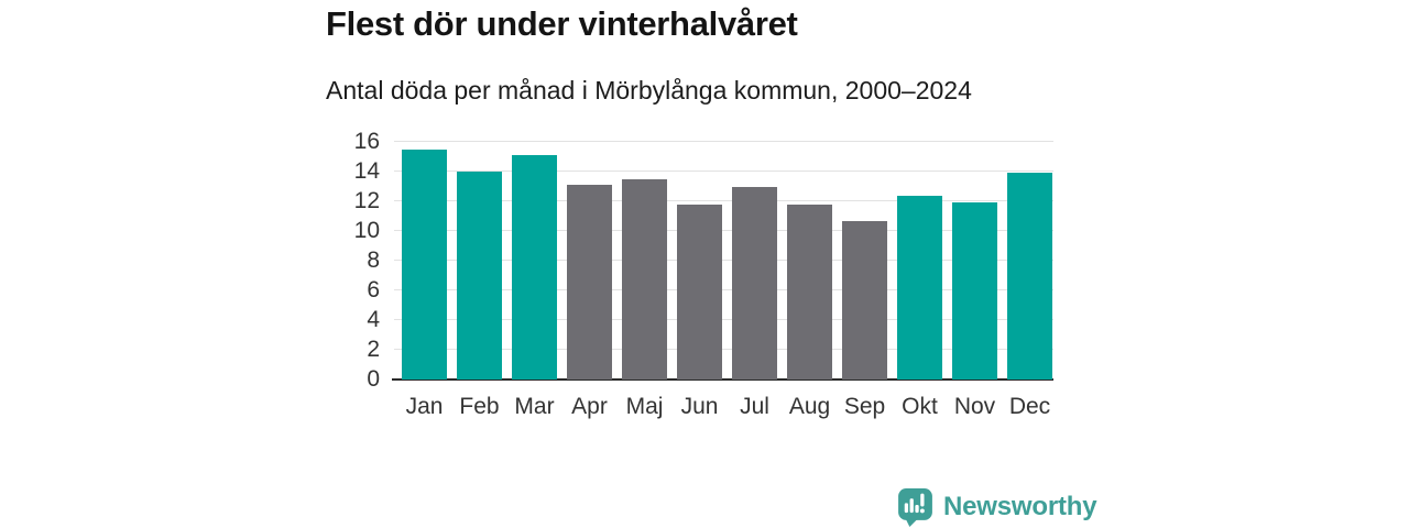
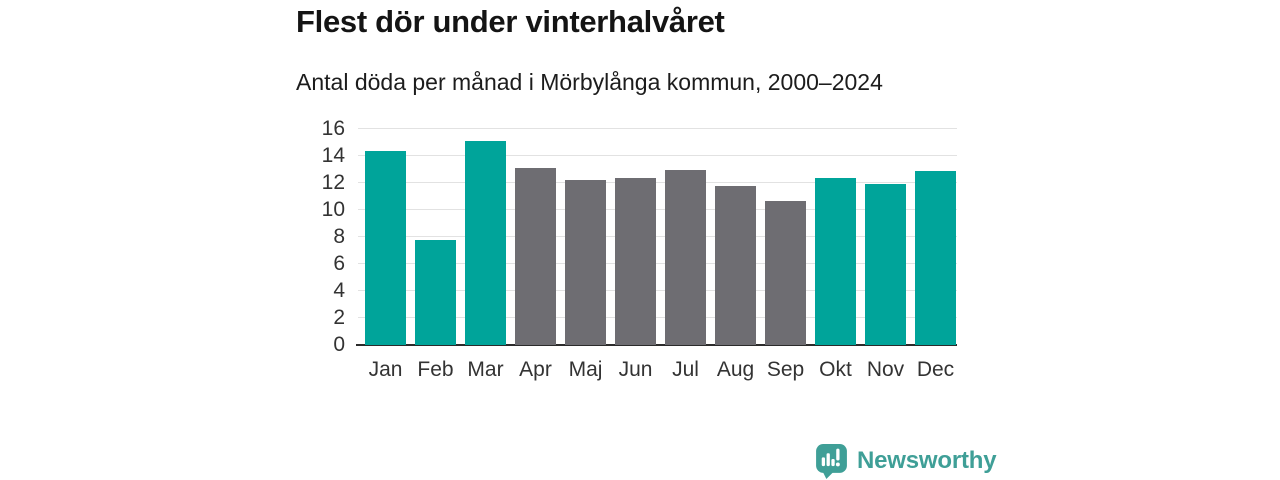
Jan: 15.5 -> 14.4
Feb: 14.0 -> 7.8
Maj: 13.5 -> 12.2
Jun: 11.8 -> 12.4
Dec: 13.9 -> 12.9
